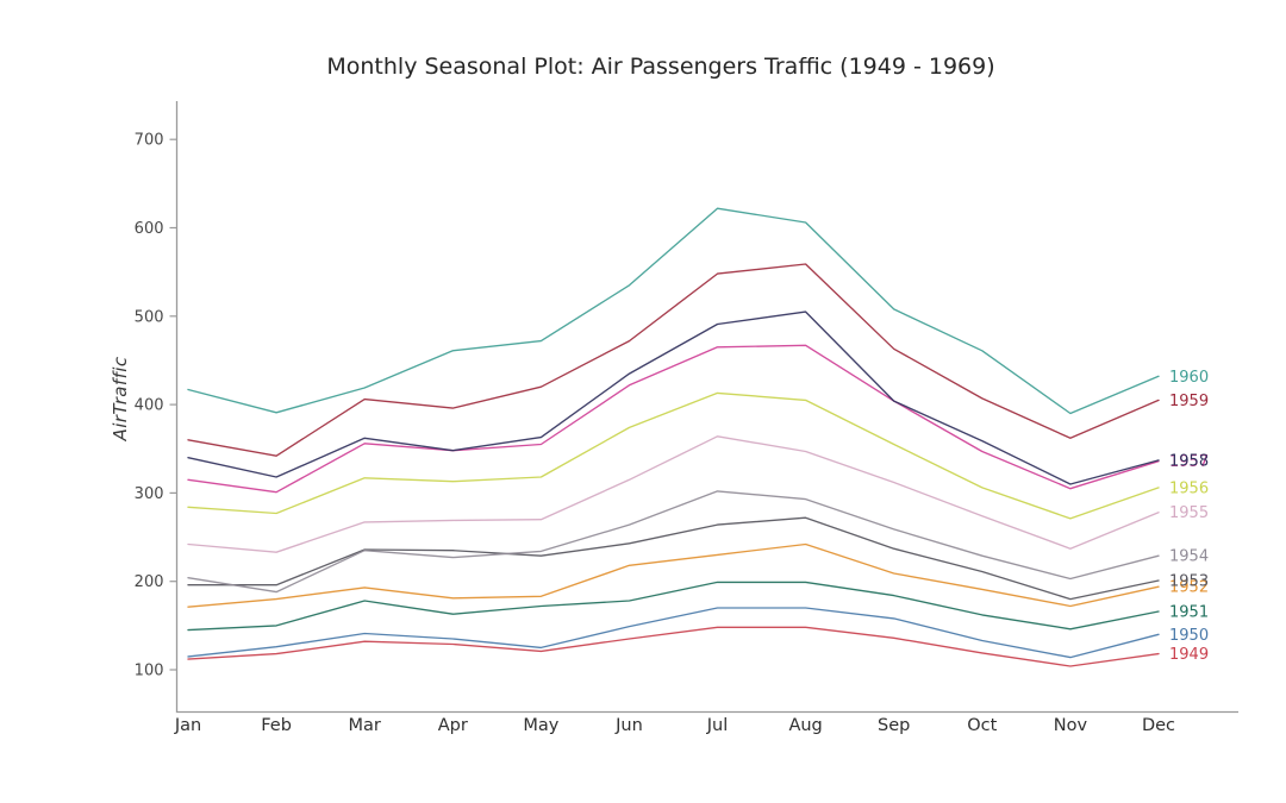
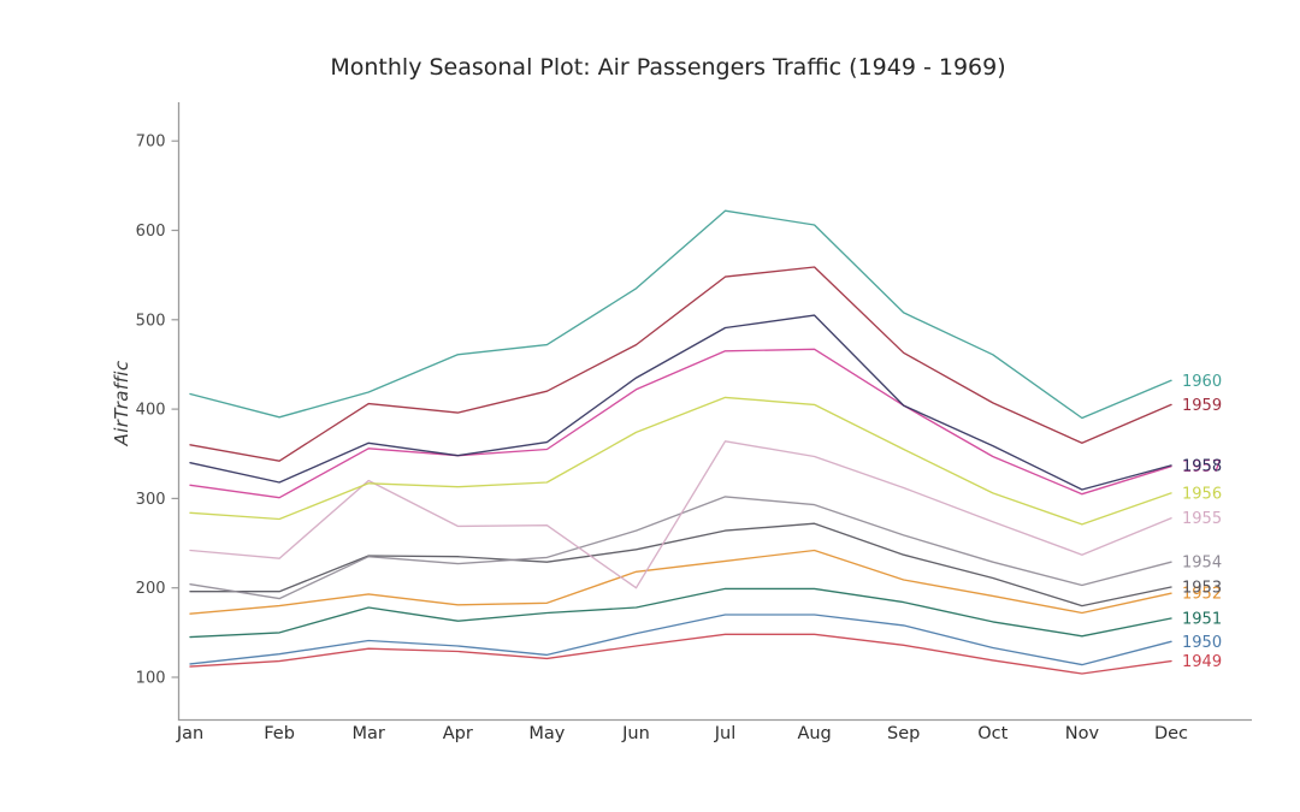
1955/Mar: 270 -> 320
1955/Jun: 320 -> 200
